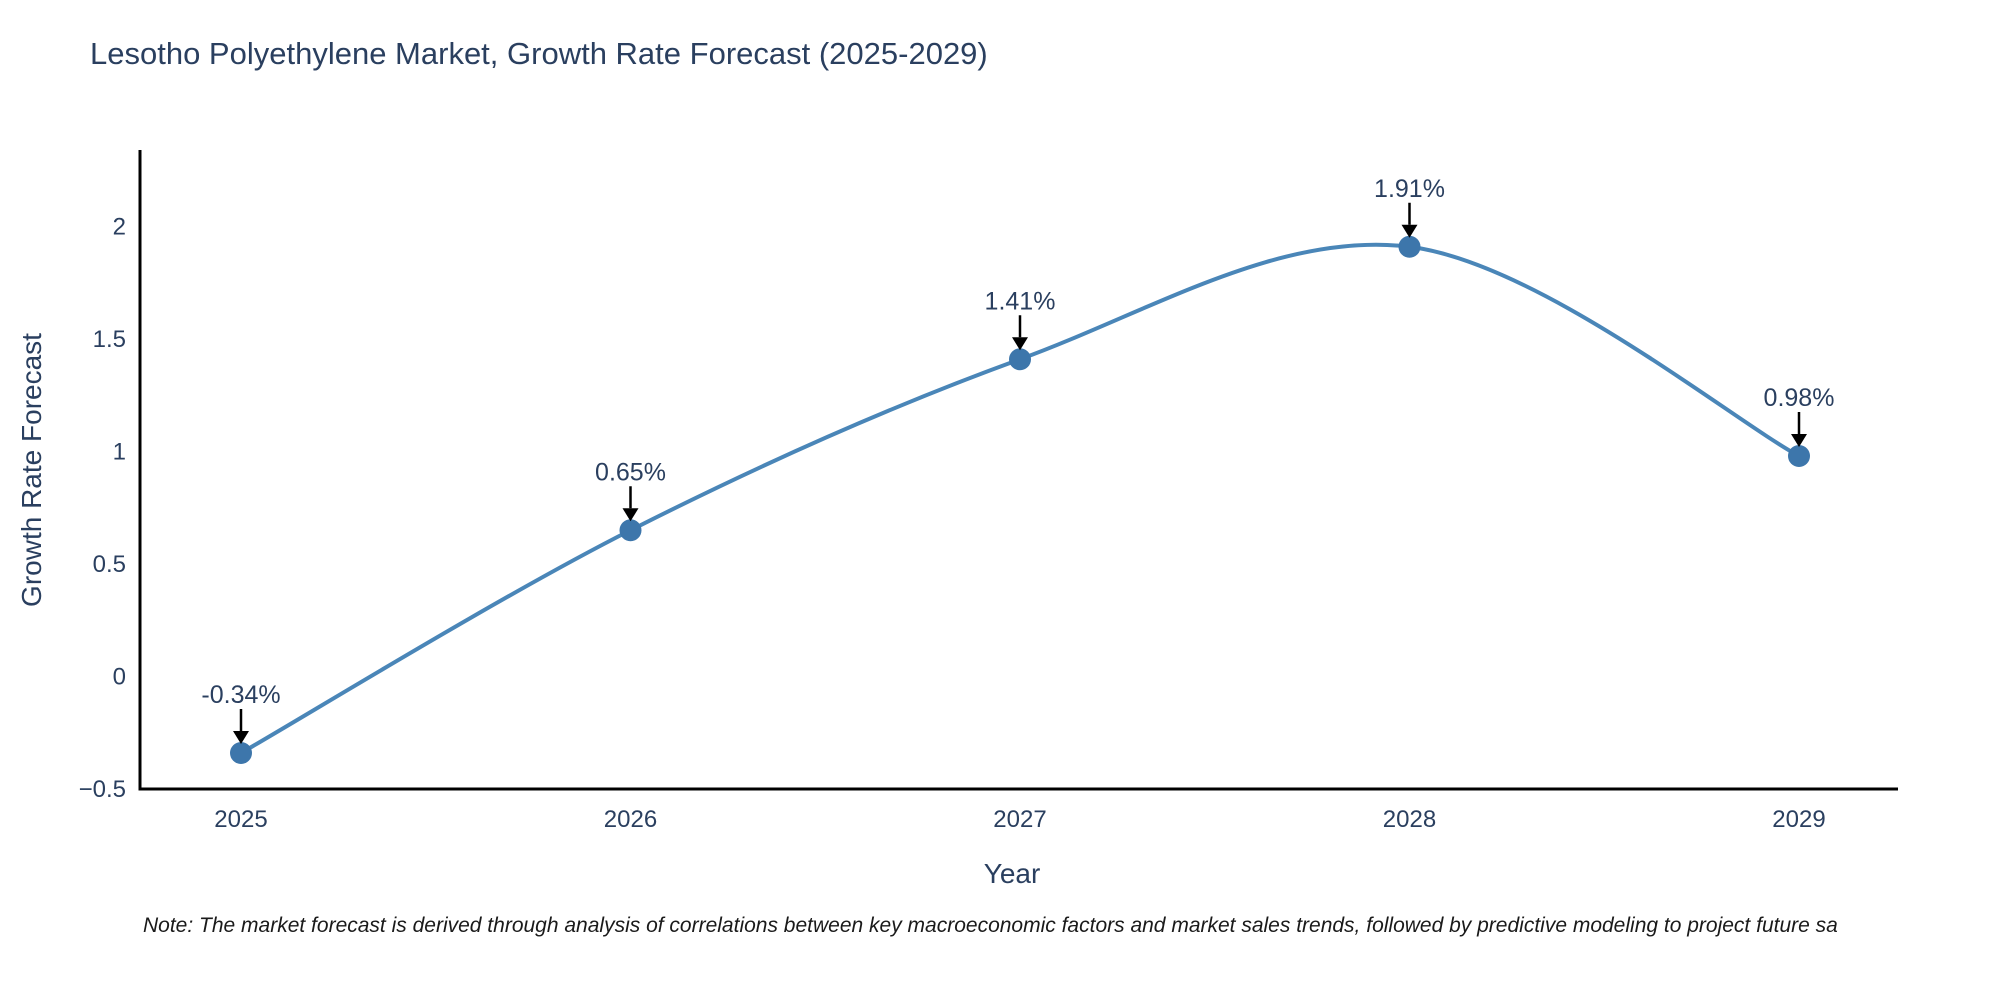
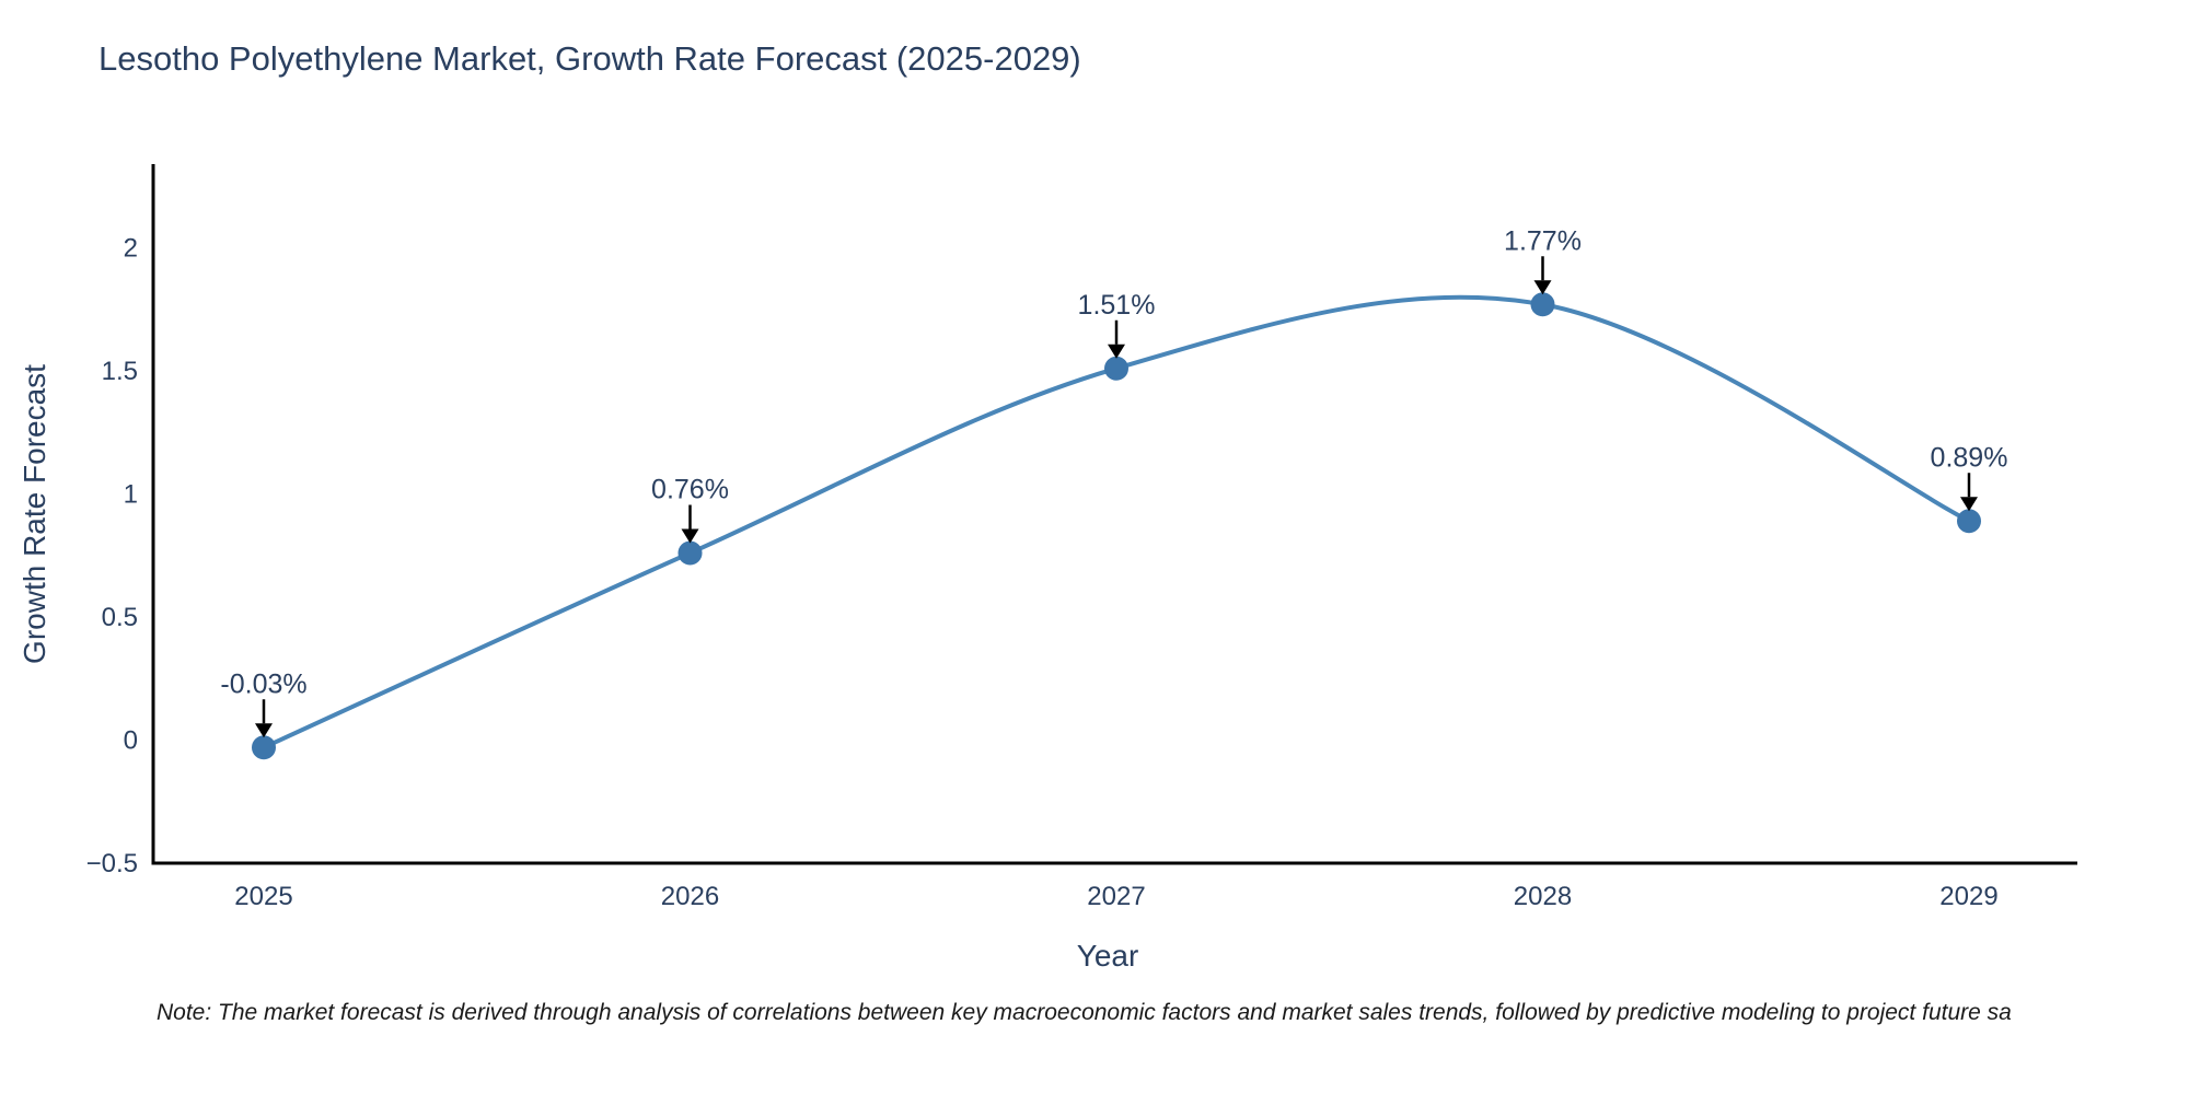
2025: -0.34% -> -0.03%
2026: 0.65% -> 0.76%
2027: 1.41% -> 1.51%
2028: 1.91% -> 1.77%
2029: 0.98% -> 0.89%
